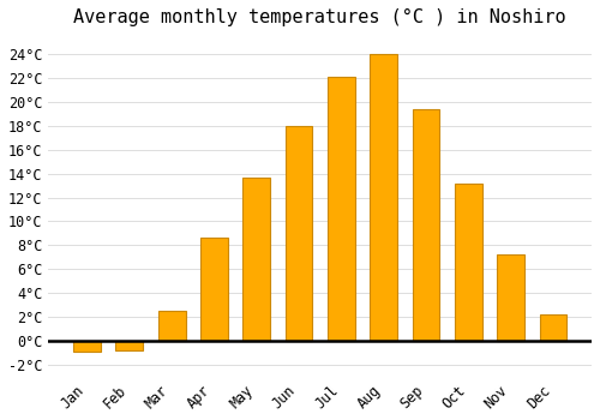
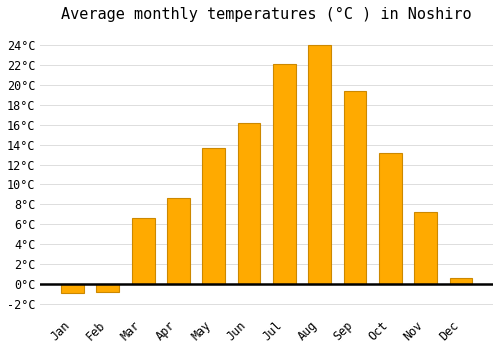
Mar: 2.5°C -> 6.6°C
Jun: 18.0°C -> 16.2°C
Dec: 2.2°C -> 0.6°C
